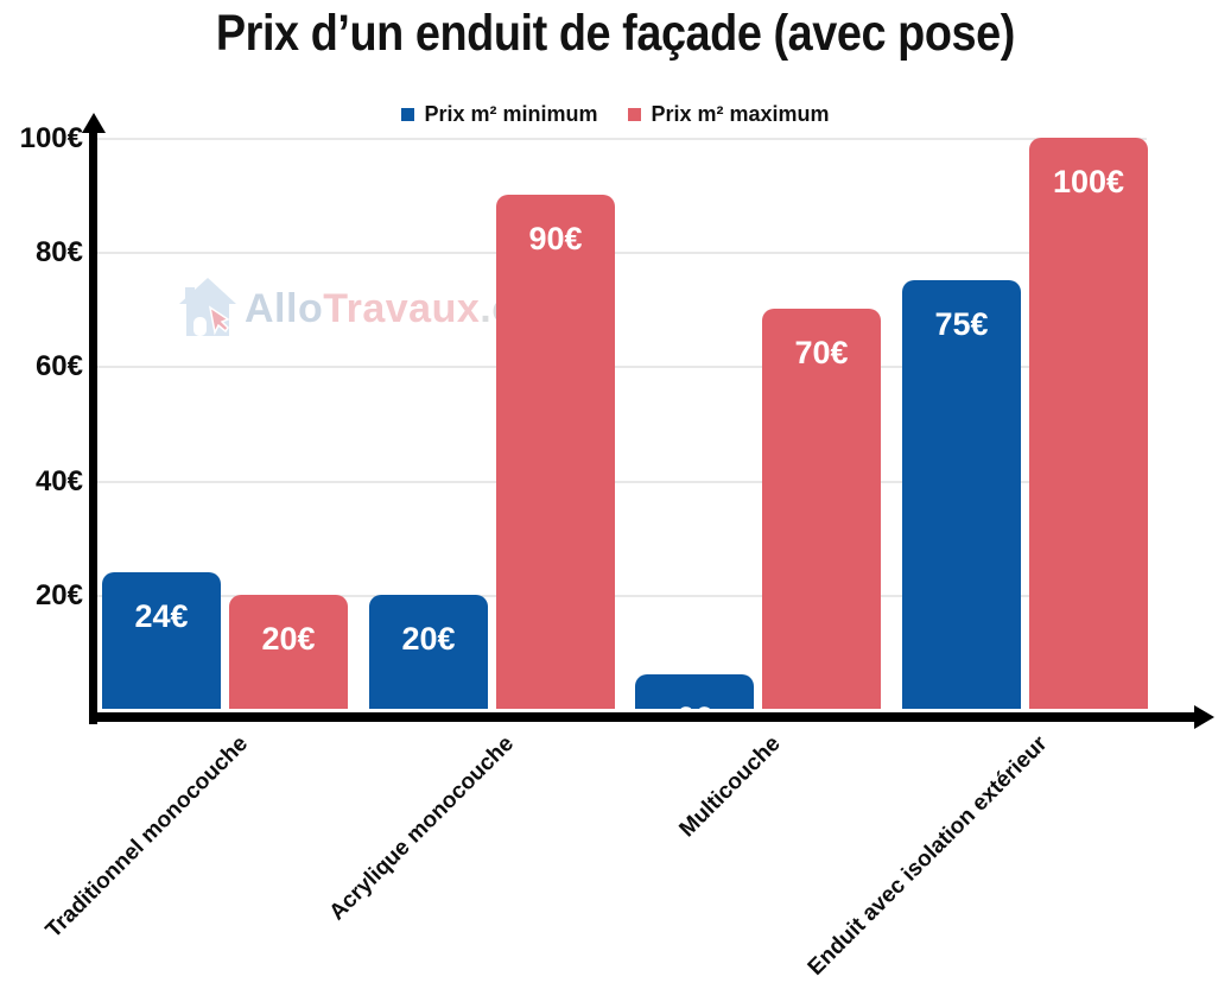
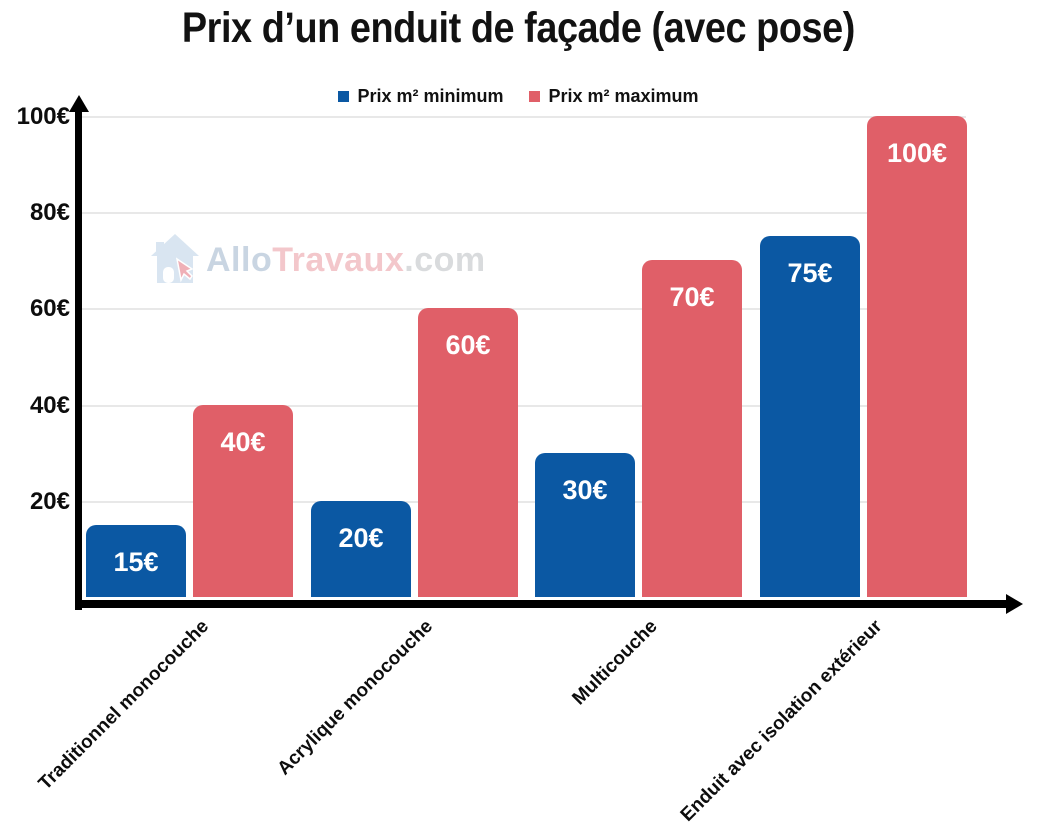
Prix m² minimum/Traditionnel monocouche: 24 -> 15
Prix m² maximum/Traditionnel monocouche: 20 -> 40
Prix m² maximum/Acrylique monocouche: 90 -> 60
Prix m² minimum/Multicouche: 6 -> 30
